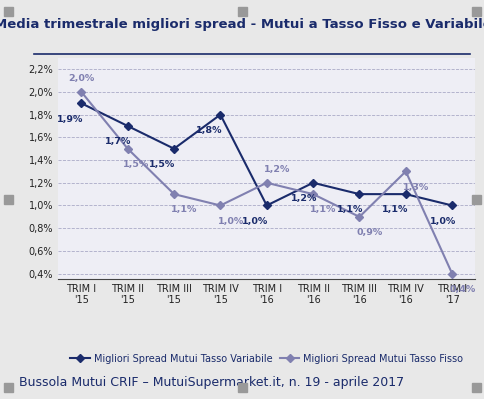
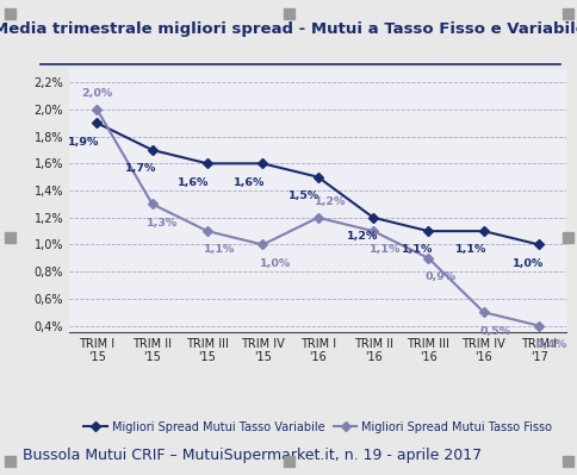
Migliori Spread Mutui Tasso Fisso/TRIM II '15: 1,5% -> 1,3%
Migliori Spread Mutui Tasso Variabile/TRIM III '15: 1,5% -> 1,6%
Migliori Spread Mutui Tasso Variabile/TRIM IV '15: 1,8% -> 1,6%
Migliori Spread Mutui Tasso Variabile/TRIM I '16: 1,0% -> 1,5%
Migliori Spread Mutui Tasso Fisso/TRIM IV '16: 1,3% -> 0,5%
